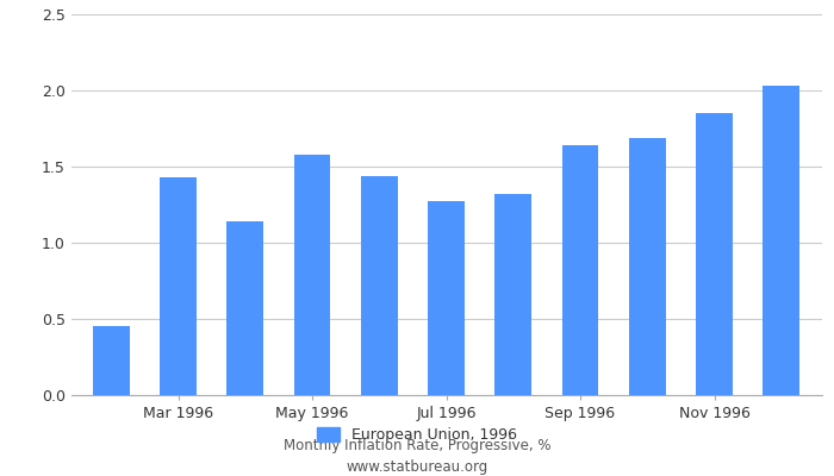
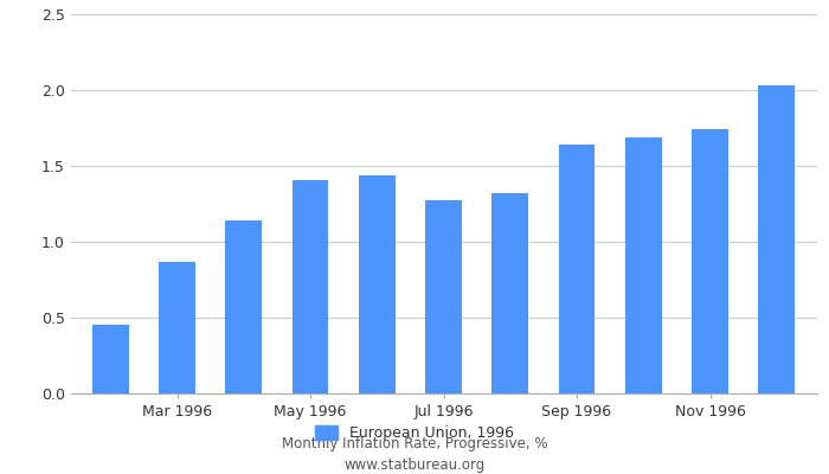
Mar 1996: 1.43 -> 0.87
May 1996: 1.58 -> 1.41
Nov 1996: 1.85 -> 1.74
